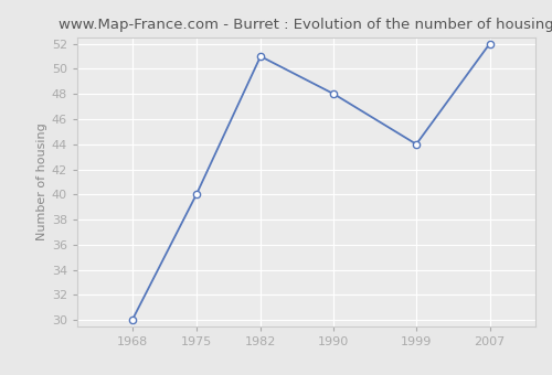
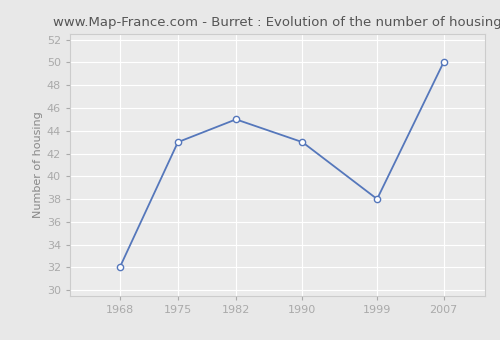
1968: 30 -> 32
1975: 40 -> 43
1982: 51 -> 45
1990: 48 -> 43
1999: 44 -> 38
2007: 52 -> 50
